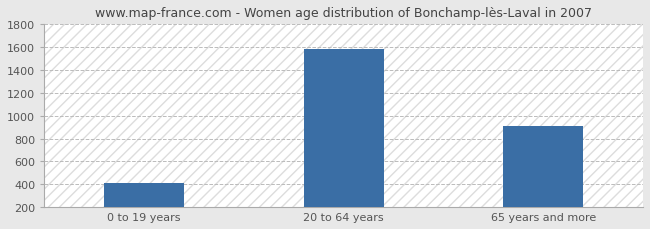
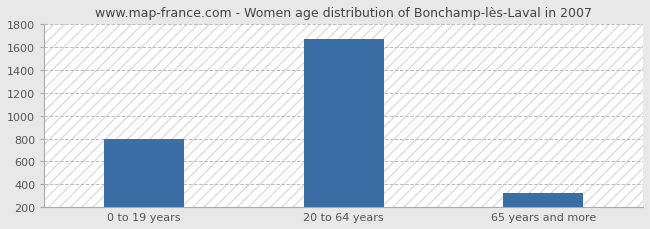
0 to 19 years: 410 -> 800
20 to 64 years: 1580 -> 1670
65 years and more: 910 -> 320
